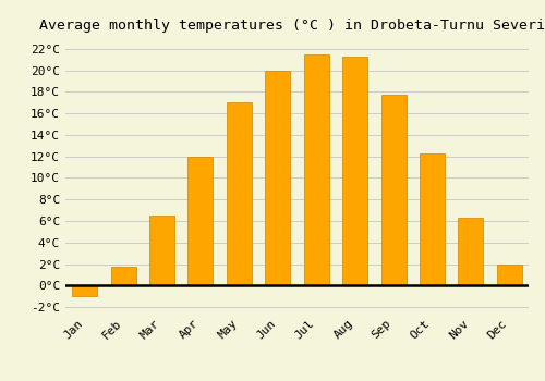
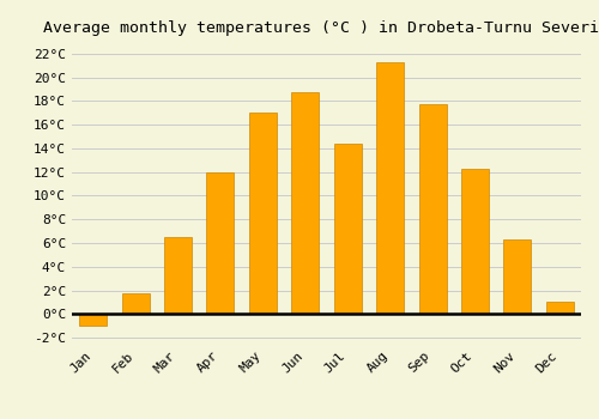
Jun: 20.0°C -> 18.8°C
Jul: 21.5°C -> 14.4°C
Dec: 2.0°C -> 1.0°C
